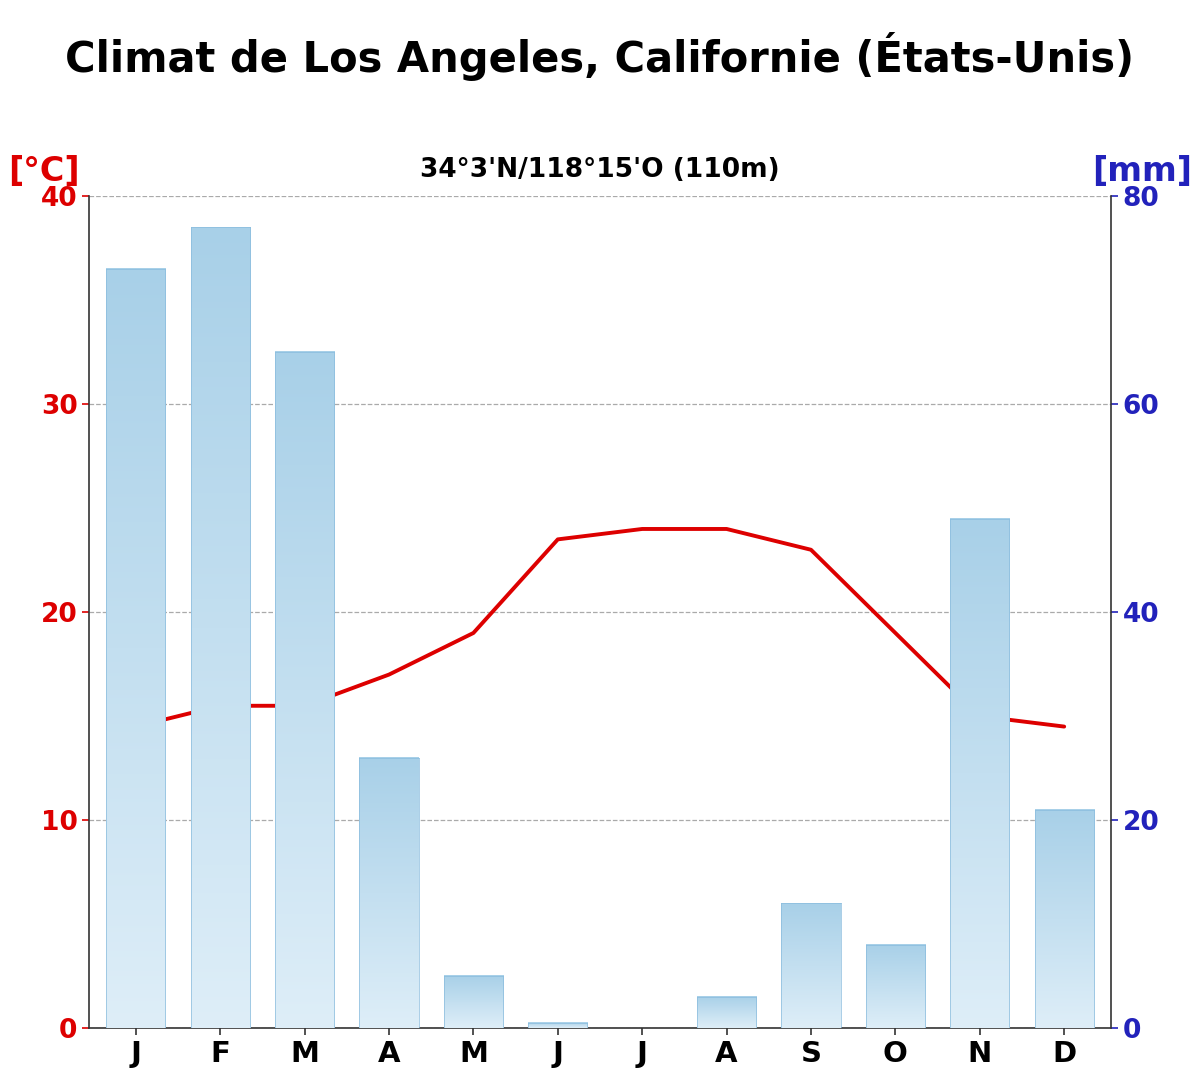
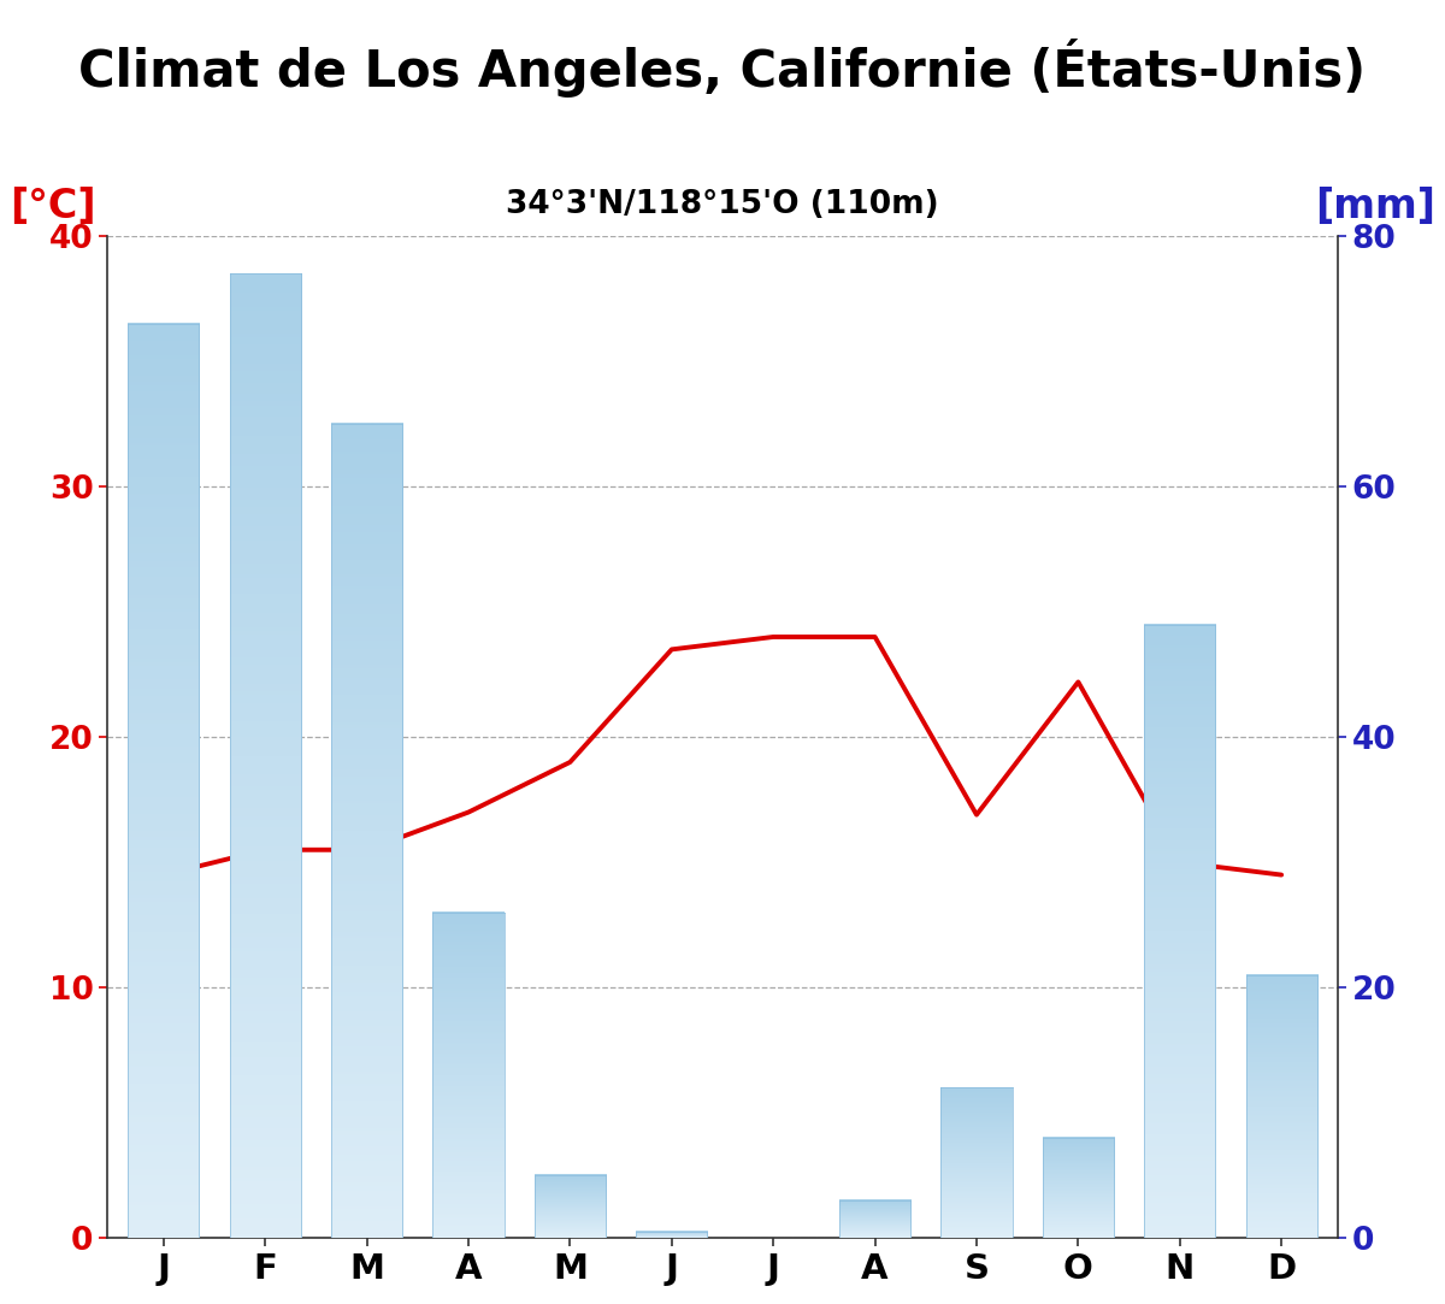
S: 23.0 -> 16.9
O: 19.0 -> 22.2
